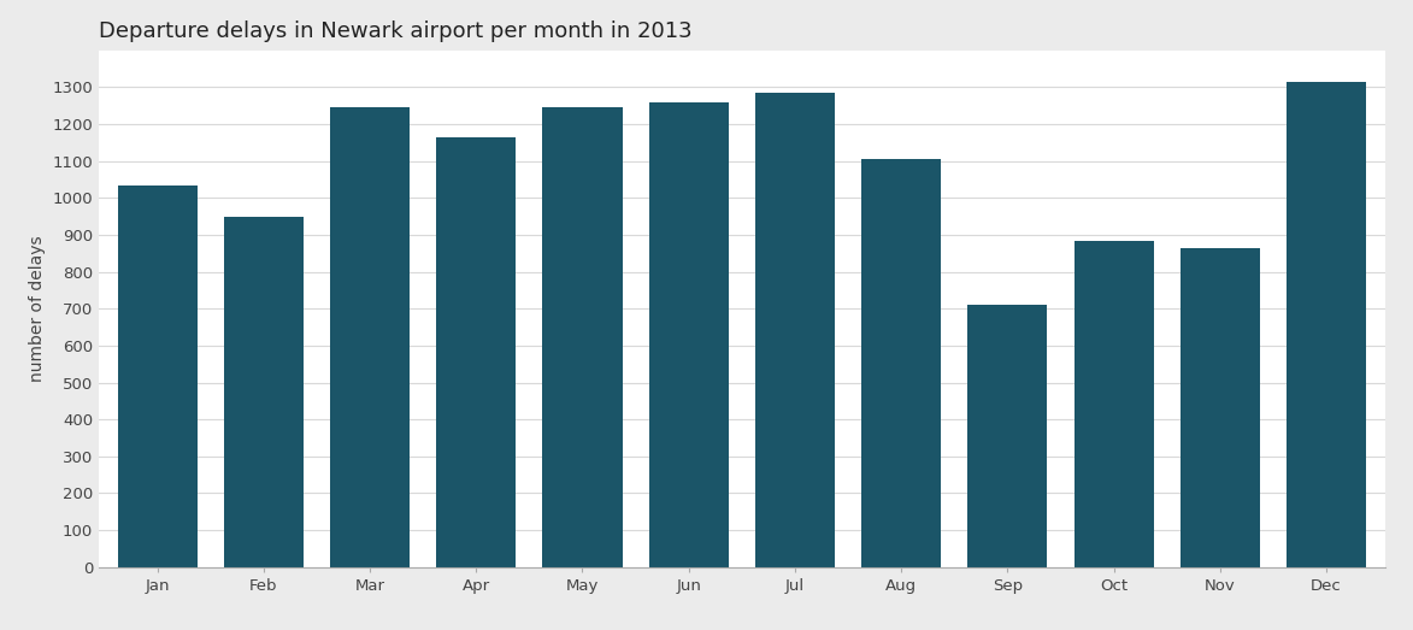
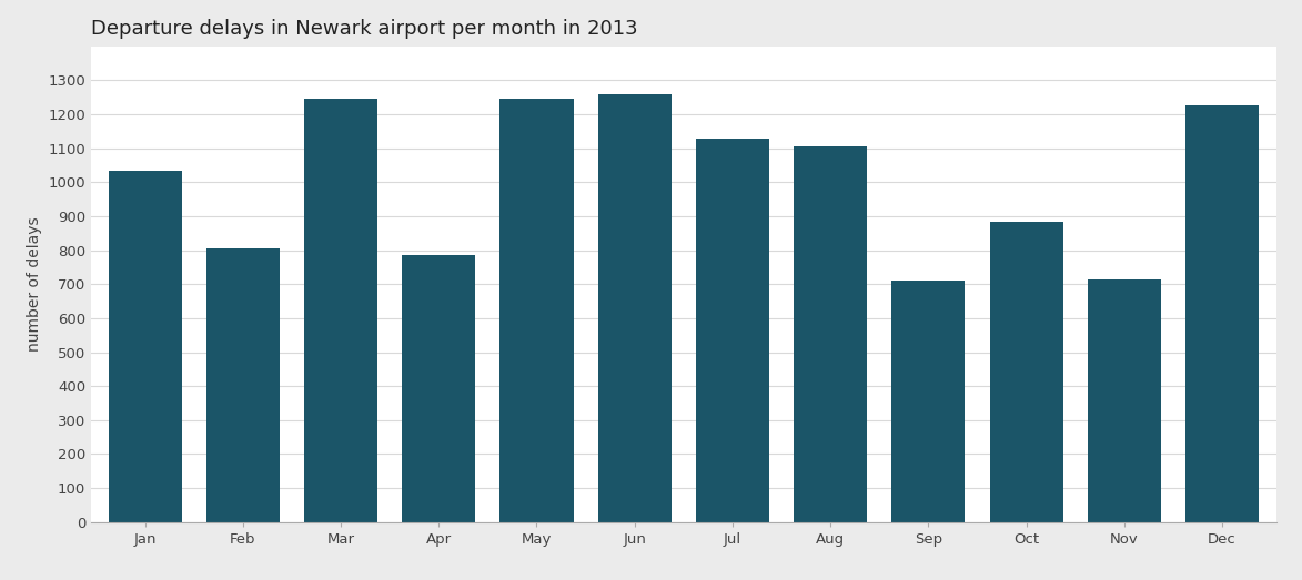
Feb: 950 -> 805
Apr: 1165 -> 785
Jul: 1285 -> 1130
Nov: 865 -> 715
Dec: 1315 -> 1225
